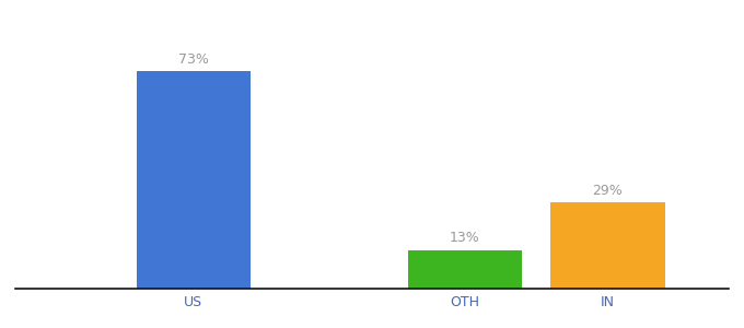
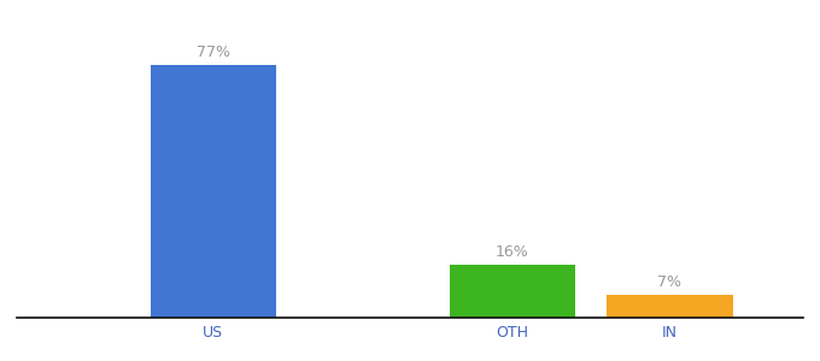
US: 73% -> 77%
OTH: 13% -> 16%
IN: 29% -> 7%
